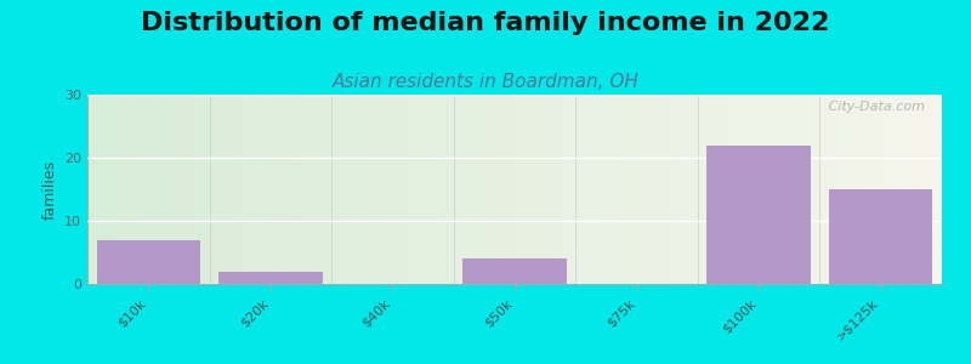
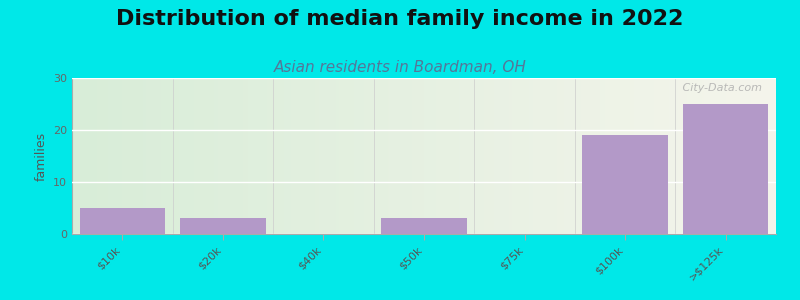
$10k: 7 -> 5
$20k: 2 -> 3
$50k: 4 -> 3
$100k: 22 -> 19
>$125k: 15 -> 25
